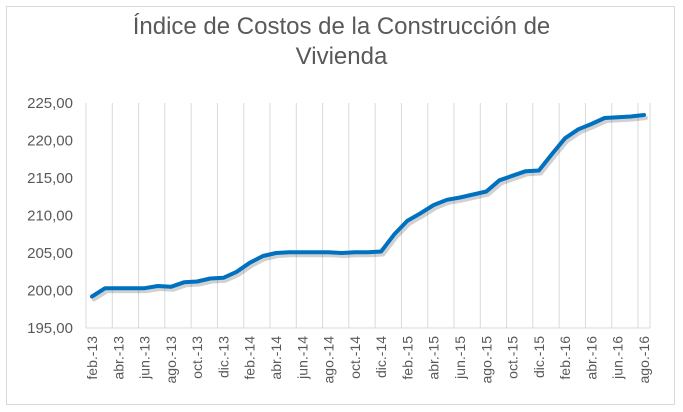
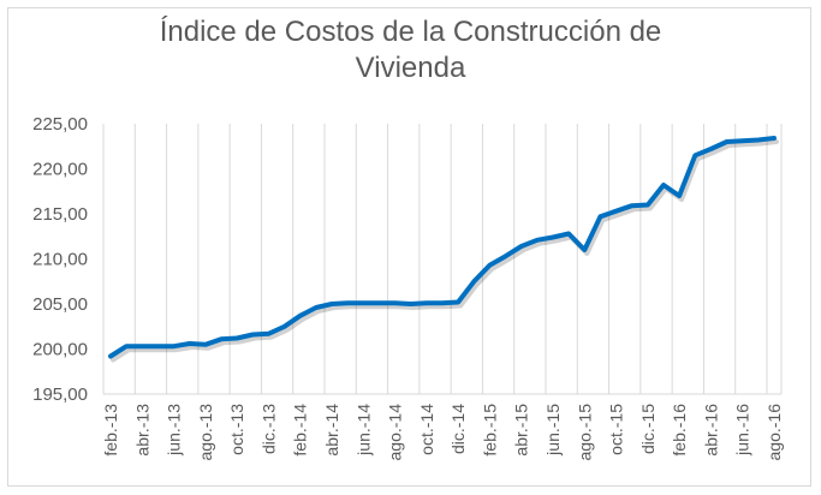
ago.-15: 213 -> 211
feb.-16: 220 -> 217
